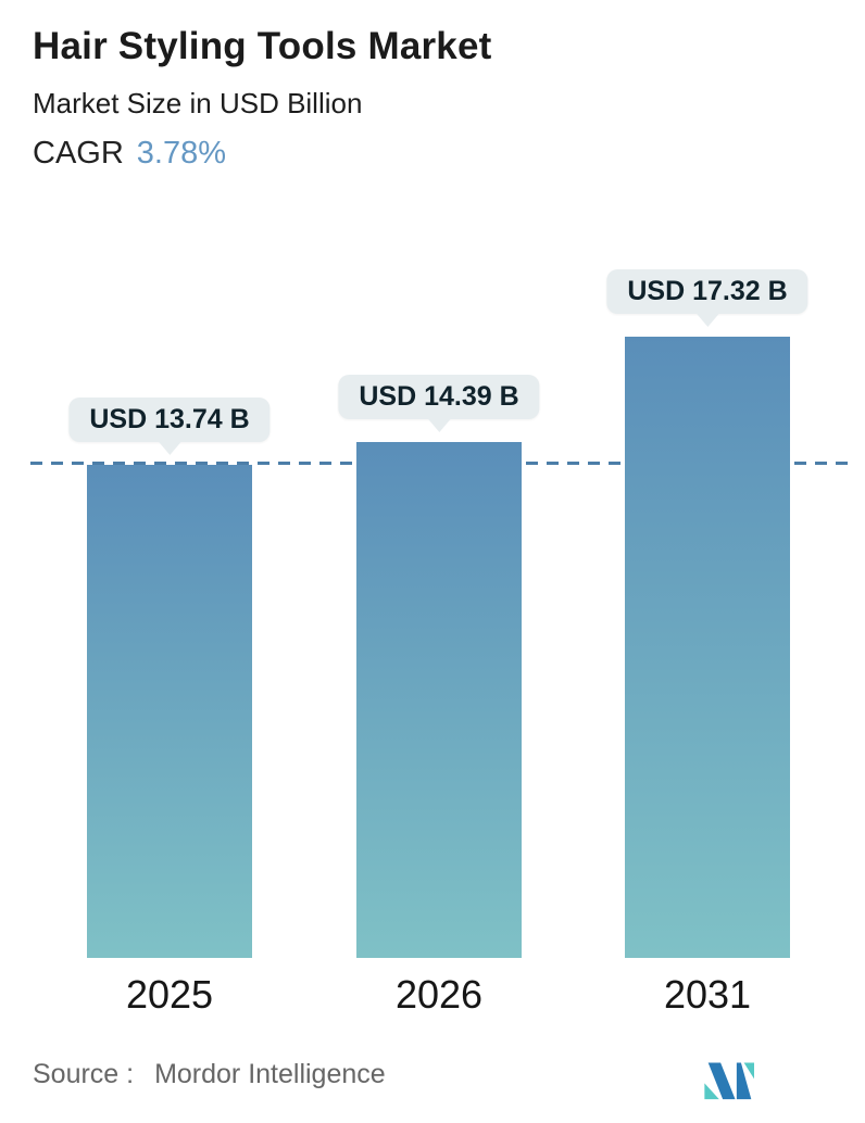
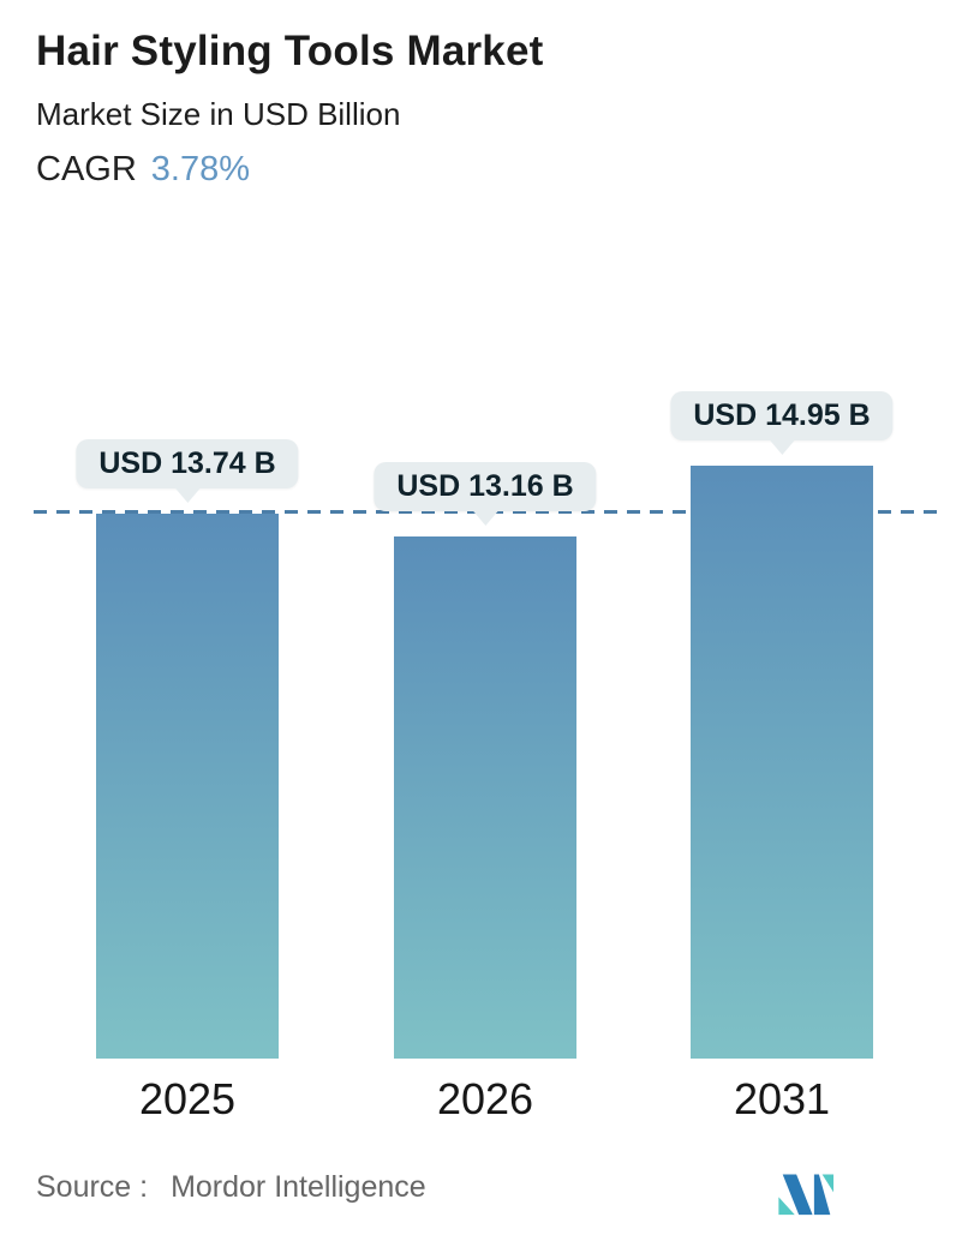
2026: 14.39 -> 13.16
2031: 17.32 -> 14.95
